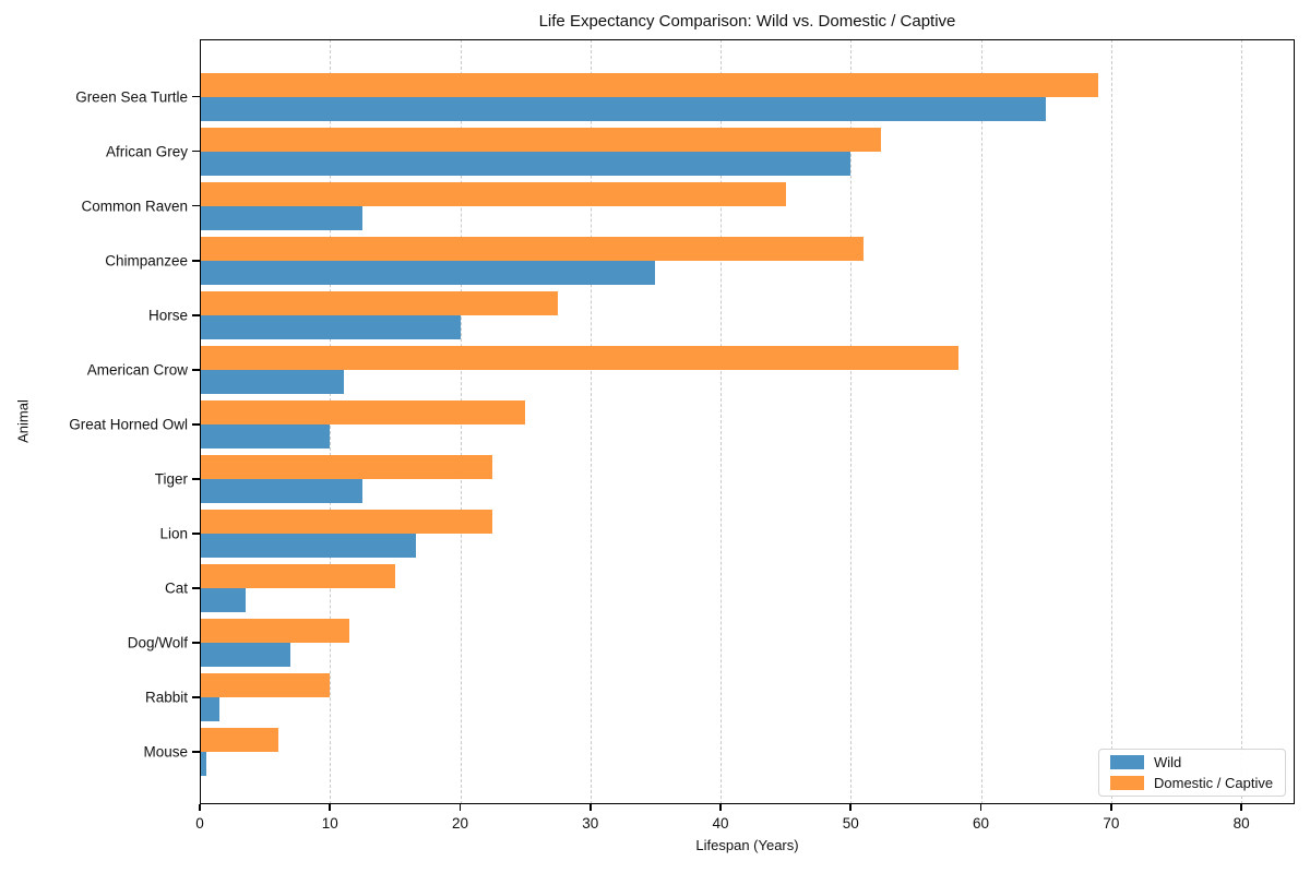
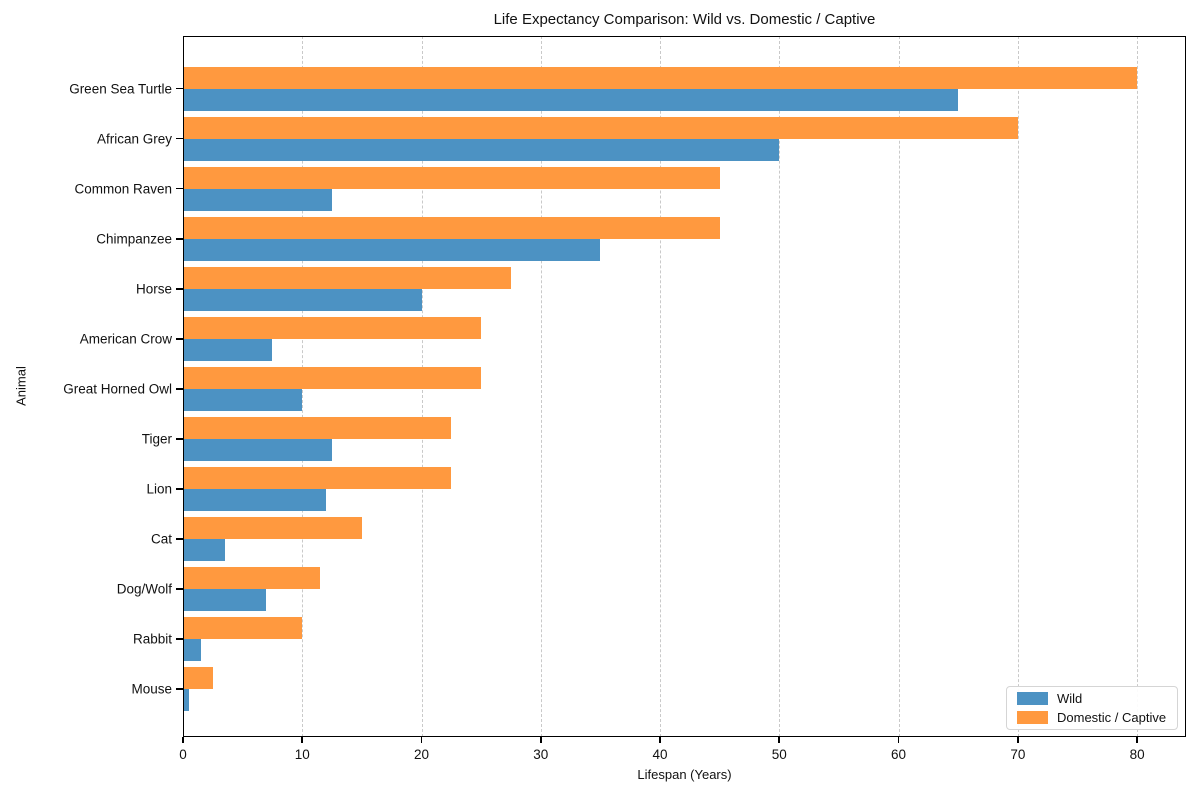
Domestic / Captive/Green Sea Turtle: 69.0 -> 80.0
Domestic / Captive/African Grey: 52.3 -> 70.0
Domestic / Captive/Chimpanzee: 51.0 -> 45.0
Wild/American Crow: 11.1 -> 7.5
Domestic / Captive/American Crow: 58.3 -> 25.0
Wild/Lion: 16.6 -> 12.0
Domestic / Captive/Mouse: 6.0 -> 2.5
